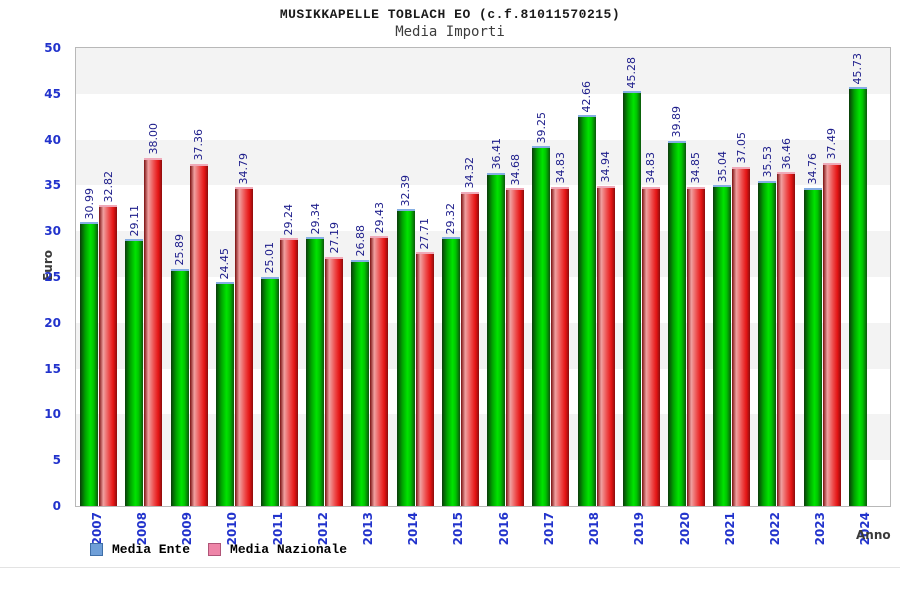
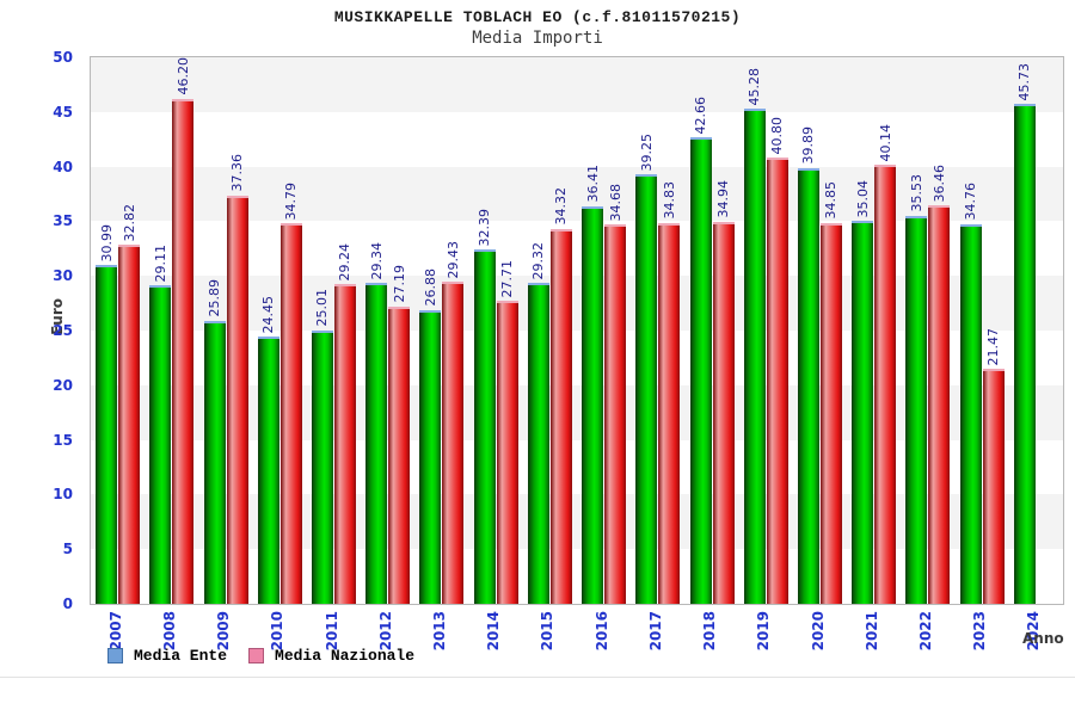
Media Nazionale/2008: 38.00 -> 46.20
Media Nazionale/2019: 34.83 -> 40.80
Media Nazionale/2021: 37.05 -> 40.14
Media Nazionale/2023: 37.49 -> 21.47
